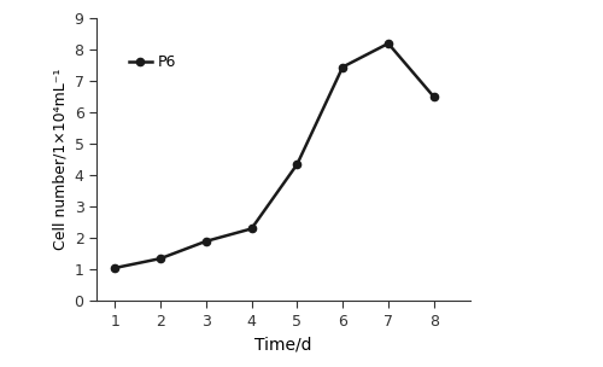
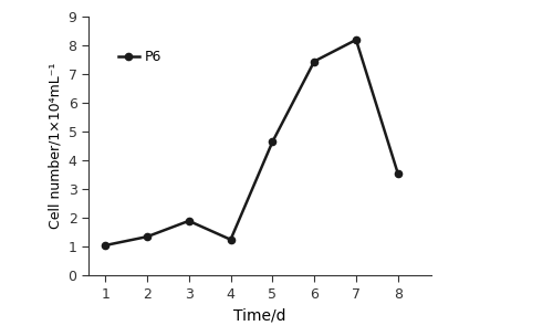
4: 2.30 -> 1.25
5: 4.35 -> 4.65
8: 6.50 -> 3.55
